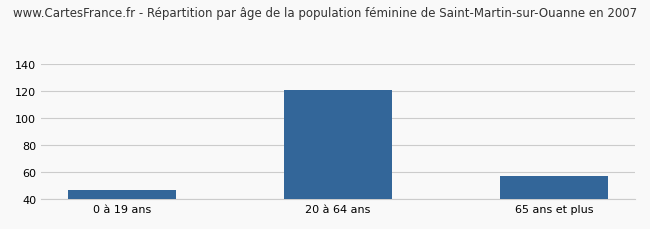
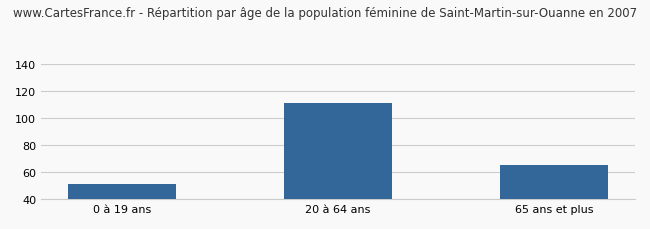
0 à 19 ans: 47 -> 51
20 à 64 ans: 121 -> 111
65 ans et plus: 57 -> 65
